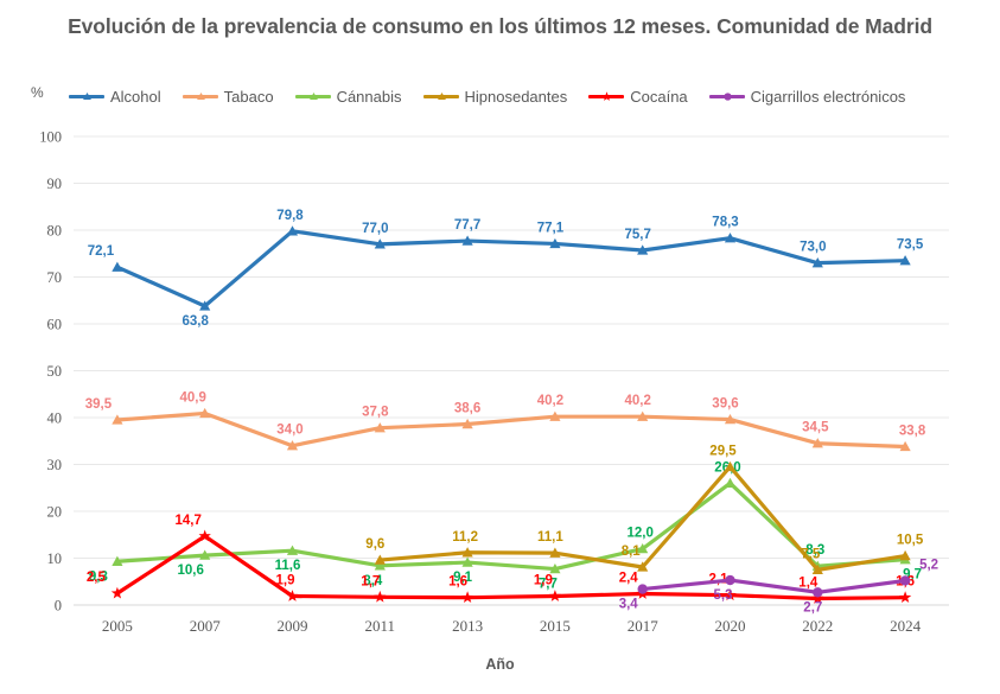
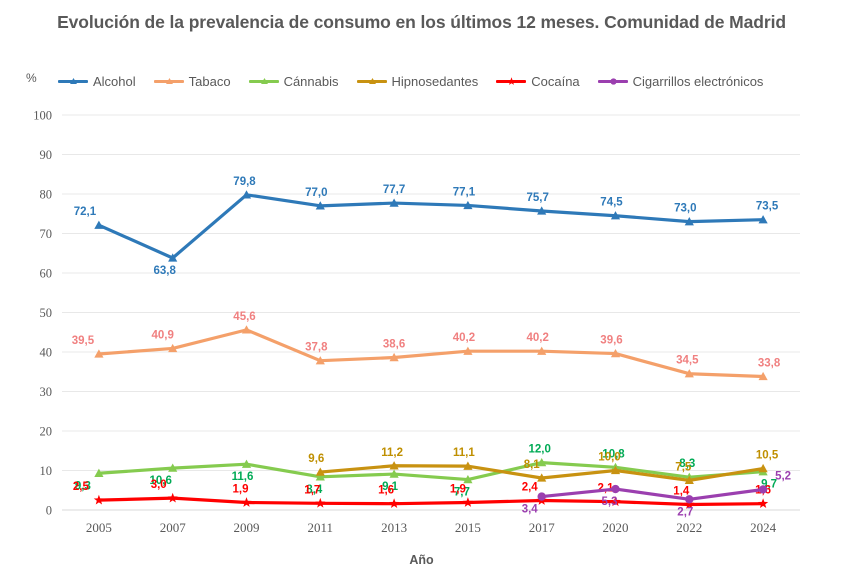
Cocaína/2007: 14,7 -> 3,0
Tabaco/2009: 34,0 -> 45,6
Alcohol/2020: 78,3 -> 74,5
Cánnabis/2020: 26,0 -> 10,8
Hipnosedantes/2020: 29,5 -> 10,0
